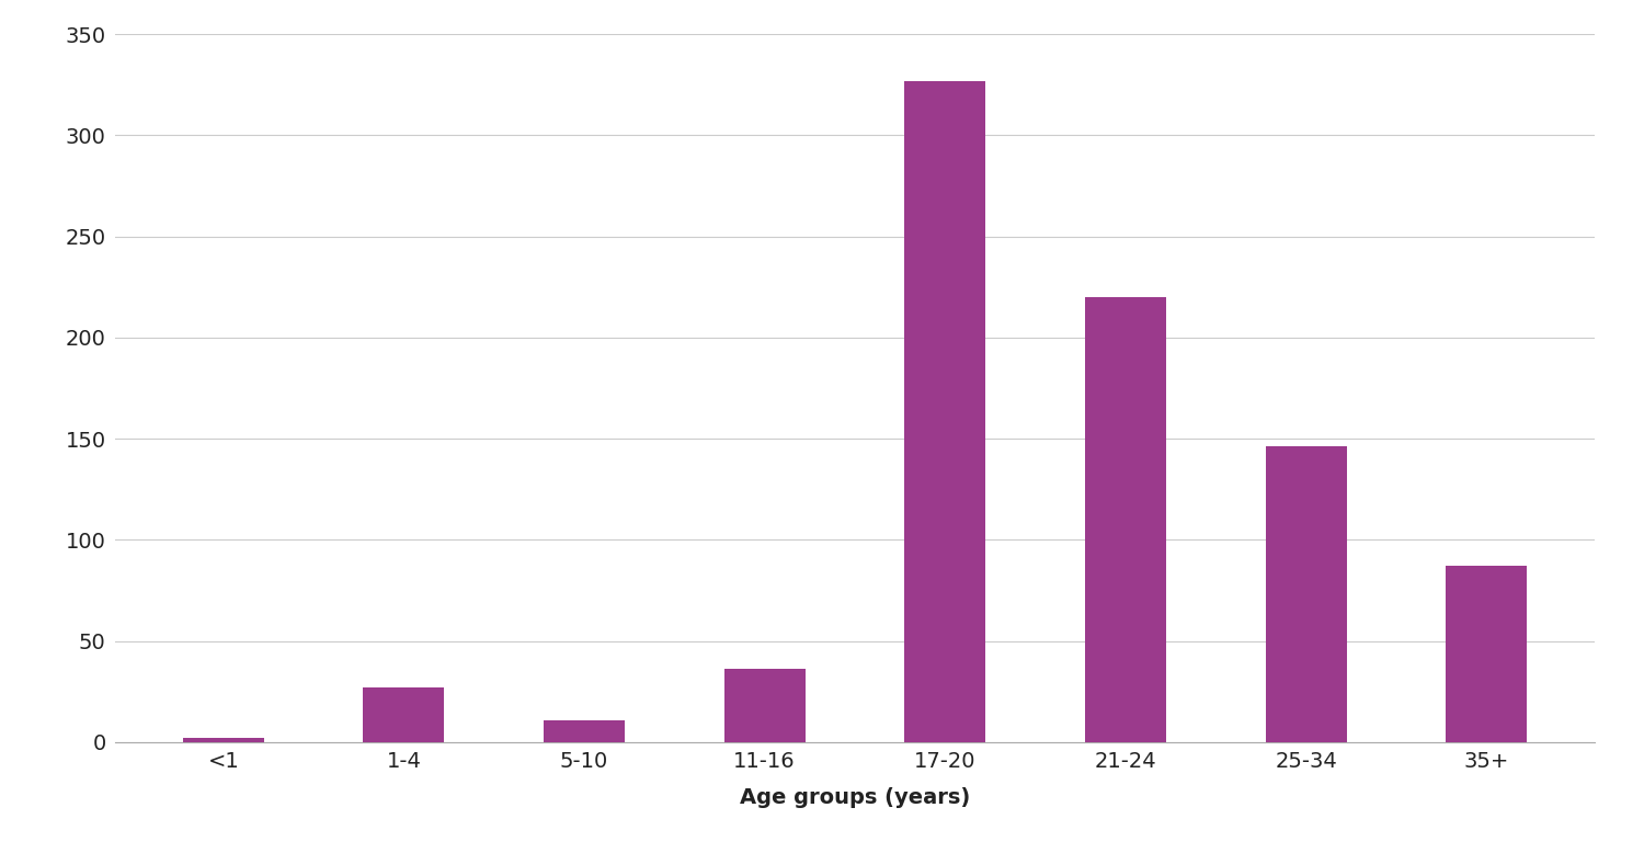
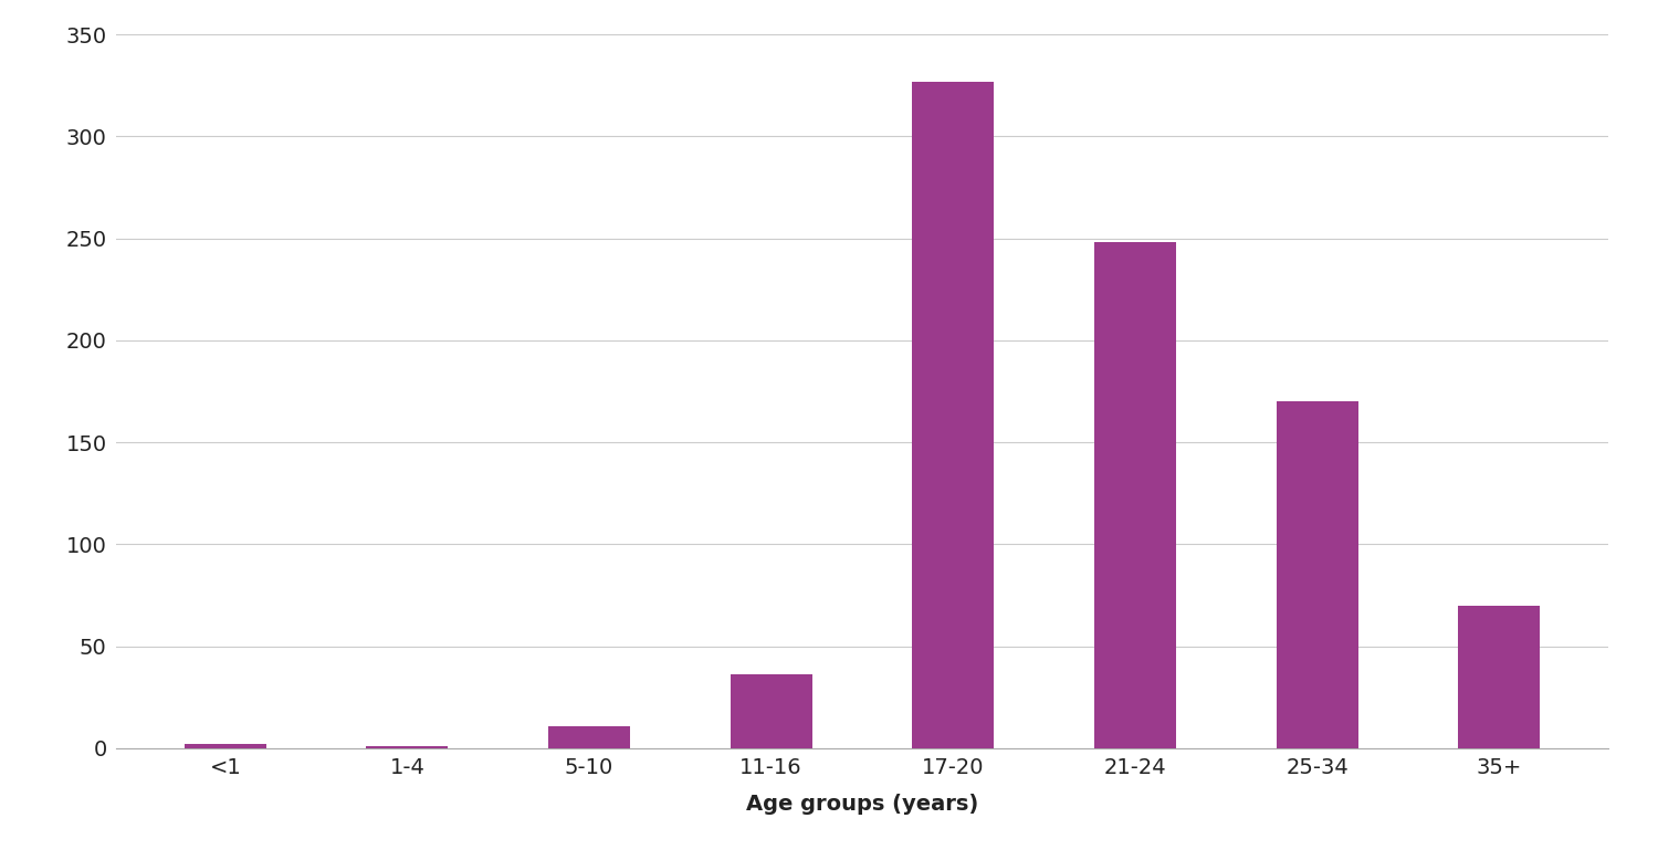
1-4: 27 -> 1
21-24: 220 -> 248
25-34: 146 -> 170
35+: 87 -> 70
